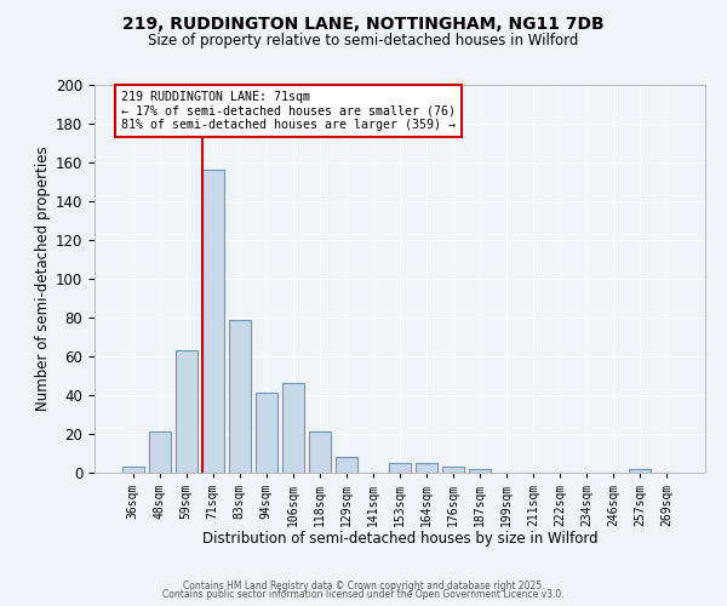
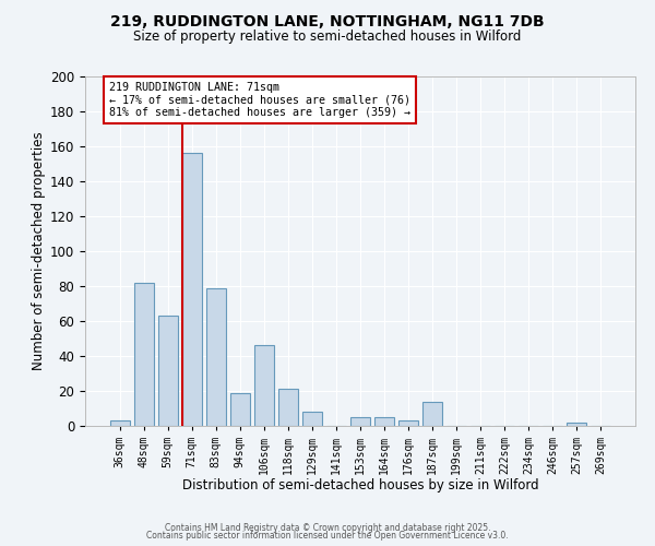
48sqm: 21 -> 82
94sqm: 41 -> 19
187sqm: 2 -> 14
